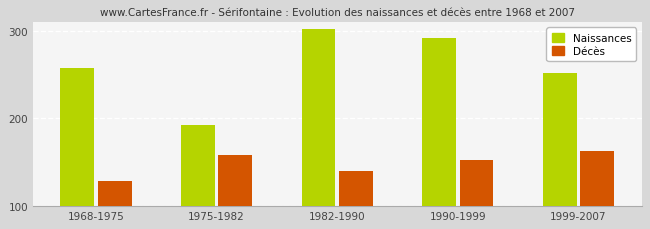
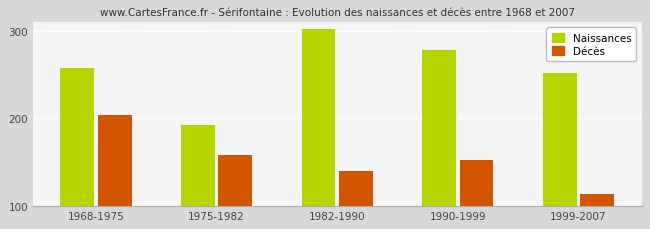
Décès/1968-1975: 128 -> 204
Naissances/1990-1999: 292 -> 278
Décès/1999-2007: 163 -> 114
